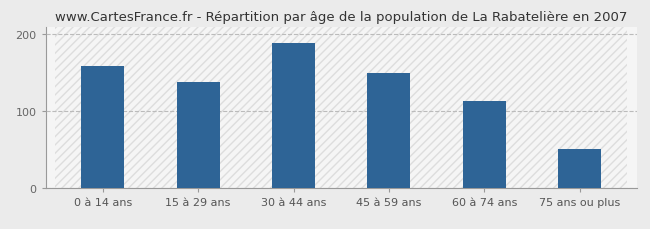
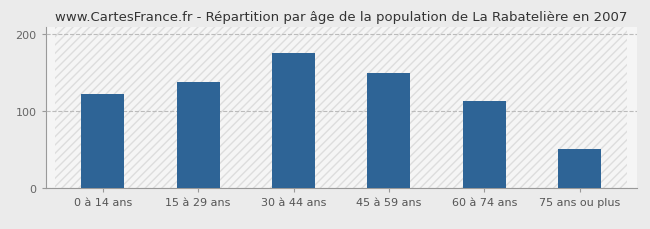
0 à 14 ans: 158 -> 122
30 à 44 ans: 188 -> 176
